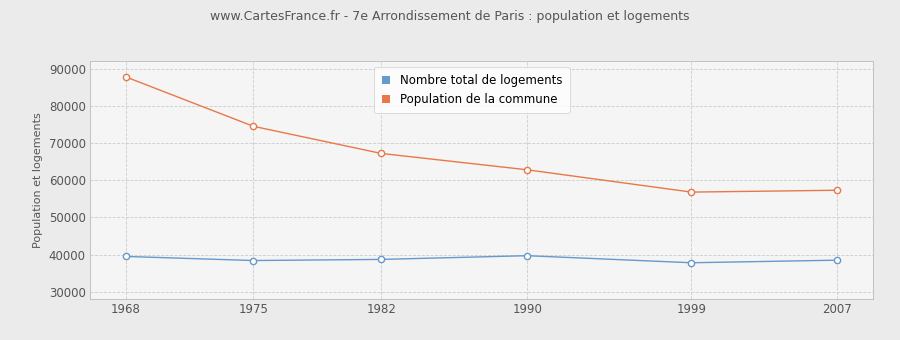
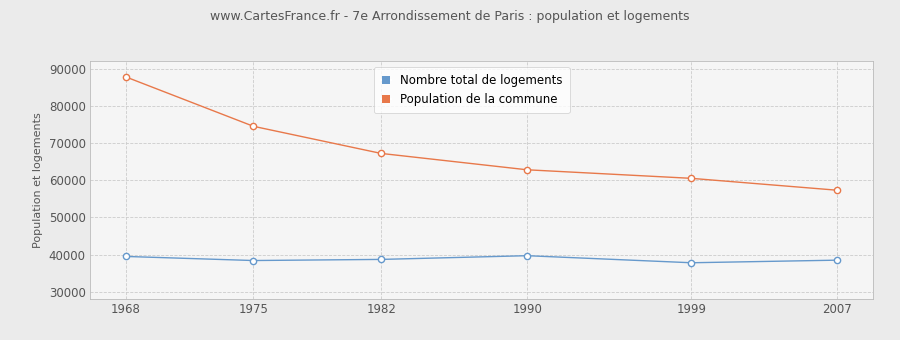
Population de la commune/1999: 56800 -> 60500
